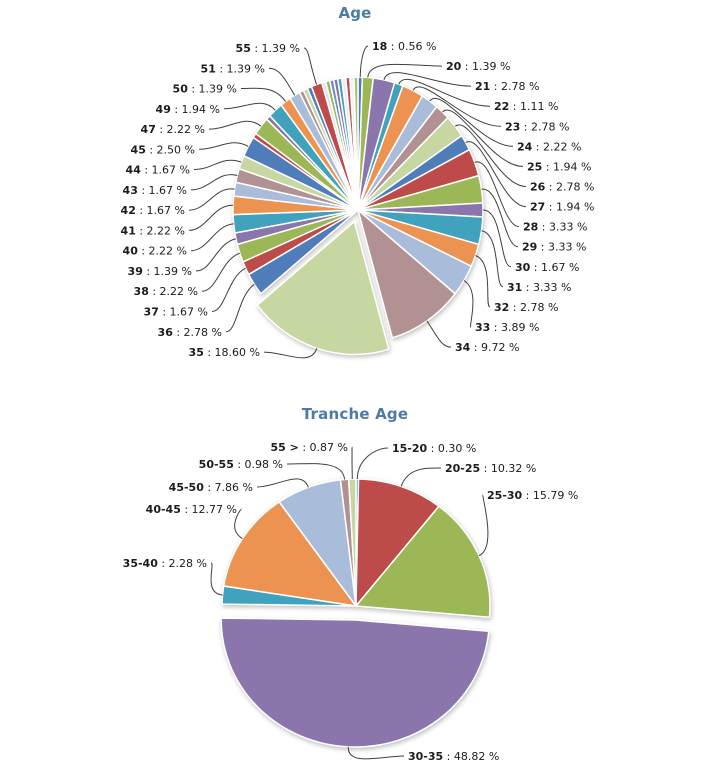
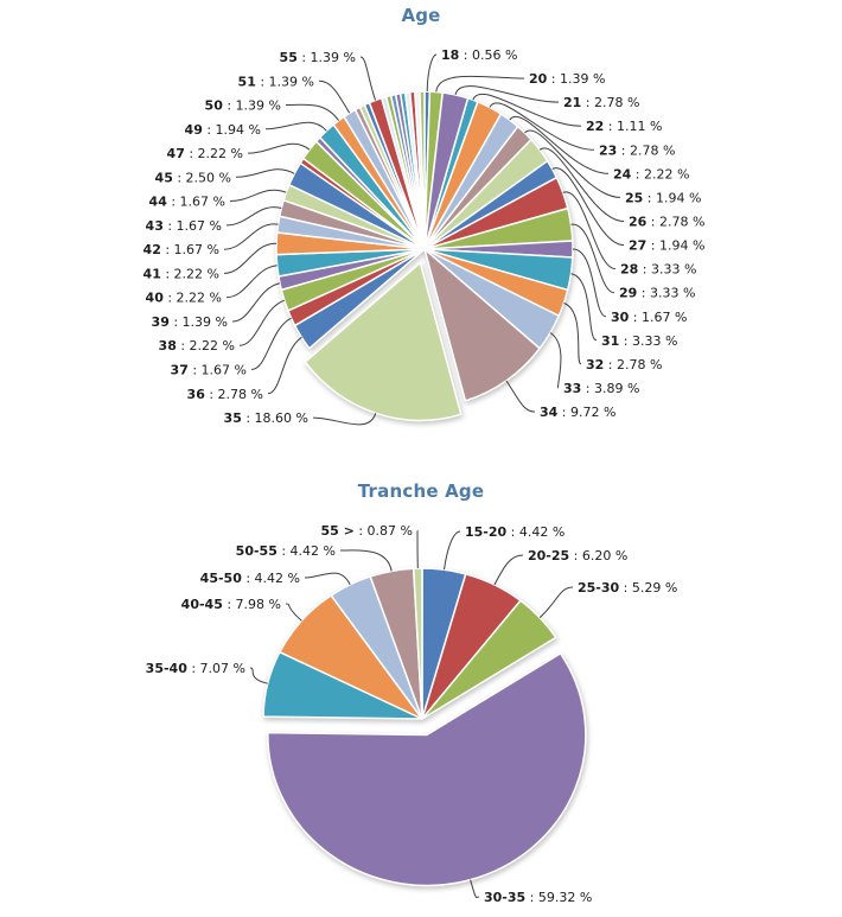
Tranche Age/15-20: 0.30 -> 4.42
Tranche Age/20-25: 10.32 -> 6.20
Tranche Age/25-30: 15.79 -> 5.29
Tranche Age/30-35: 48.82 -> 59.32
Tranche Age/35-40: 2.28 -> 7.07
Tranche Age/40-45: 12.77 -> 7.98
Tranche Age/45-50: 7.86 -> 4.42
Tranche Age/50-55: 0.98 -> 4.42
